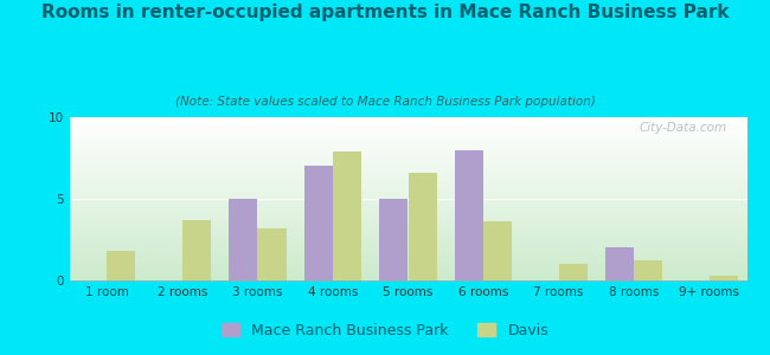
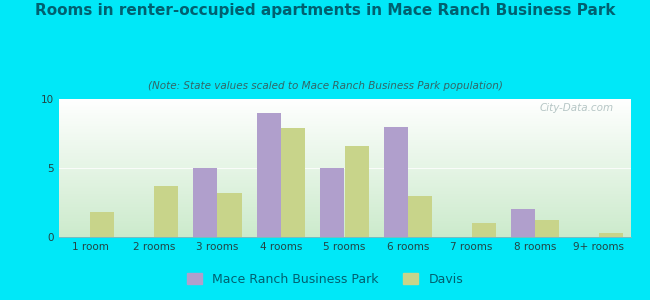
Mace Ranch Business Park/4 rooms: 7 -> 9
Davis/6 rooms: 3.6 -> 3.0
